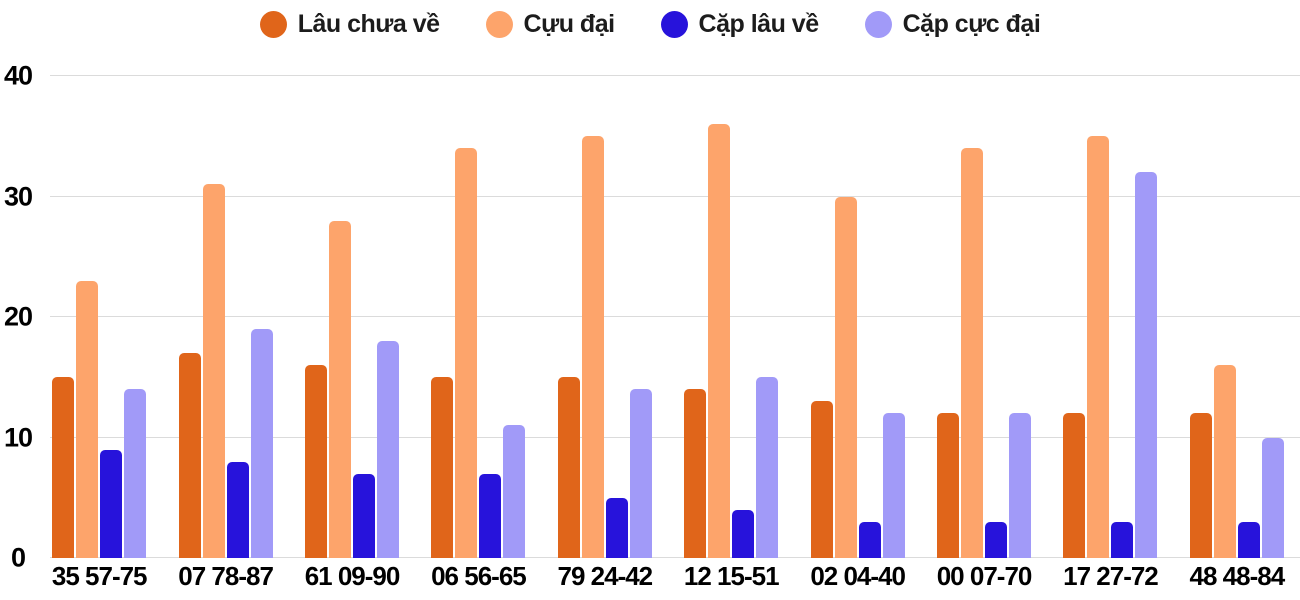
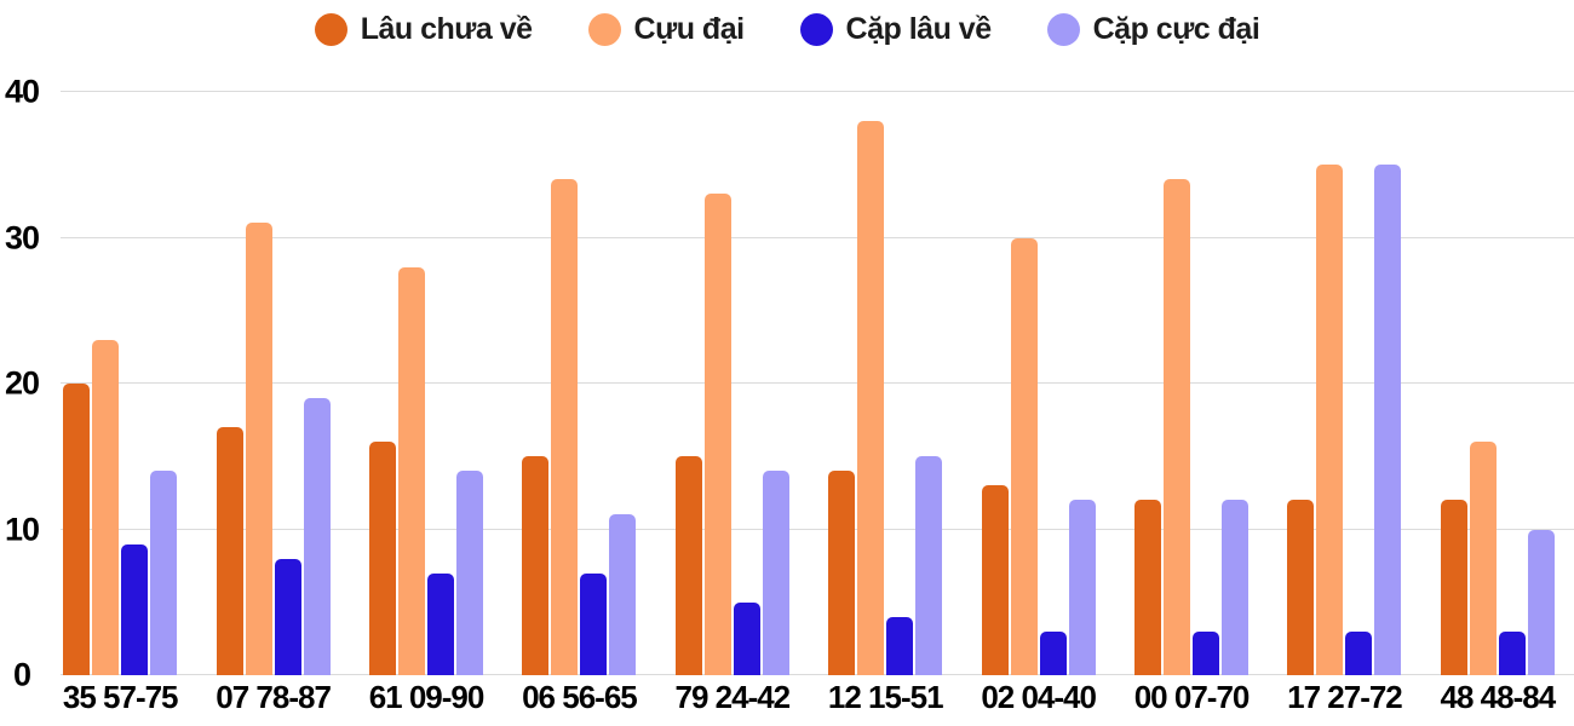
Lâu chưa về/35 57-75: 15 -> 20
Cặp cực đại/61 09-90: 18 -> 14
Cựu đại/79 24-42: 35 -> 33
Cựu đại/12 15-51: 36 -> 38
Cặp cực đại/17 27-72: 32 -> 35
